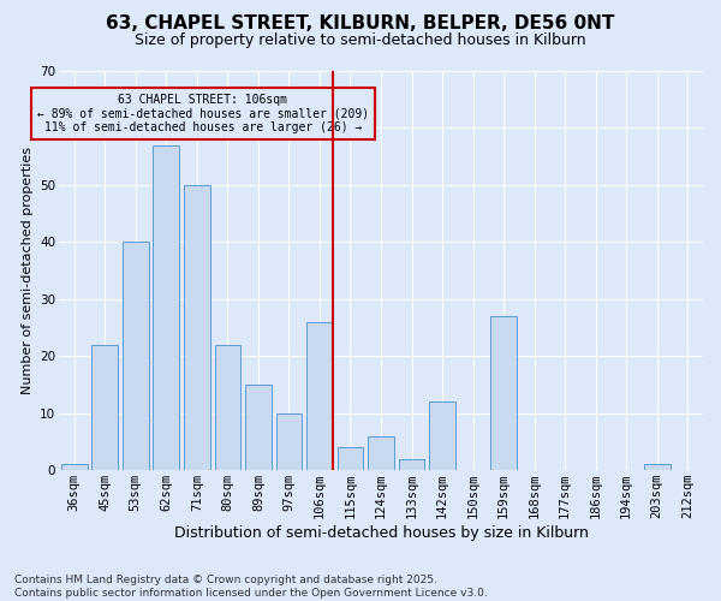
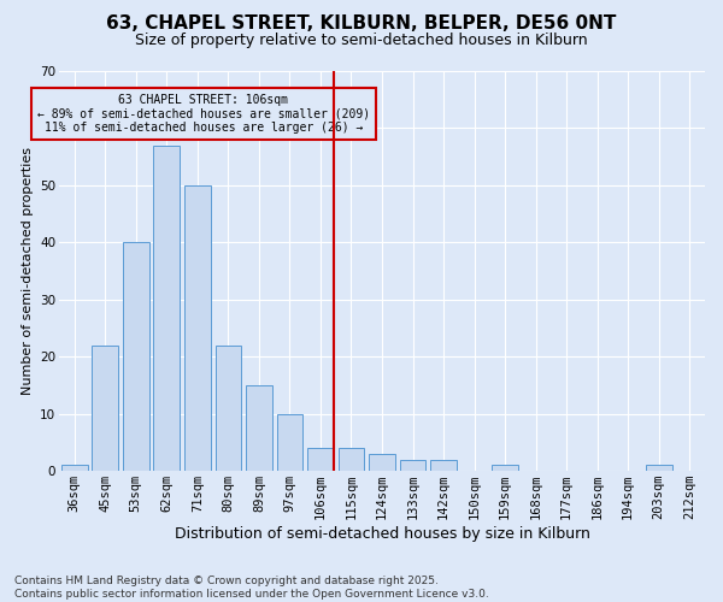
106sqm: 26 -> 4
124sqm: 6 -> 3
142sqm: 12 -> 2
159sqm: 27 -> 1
